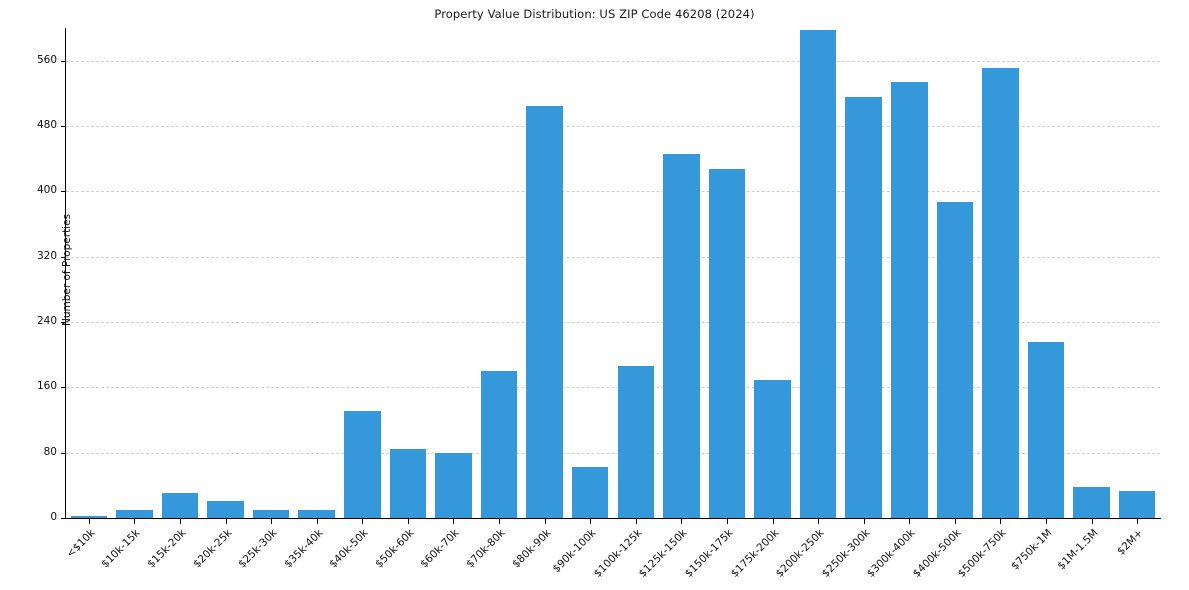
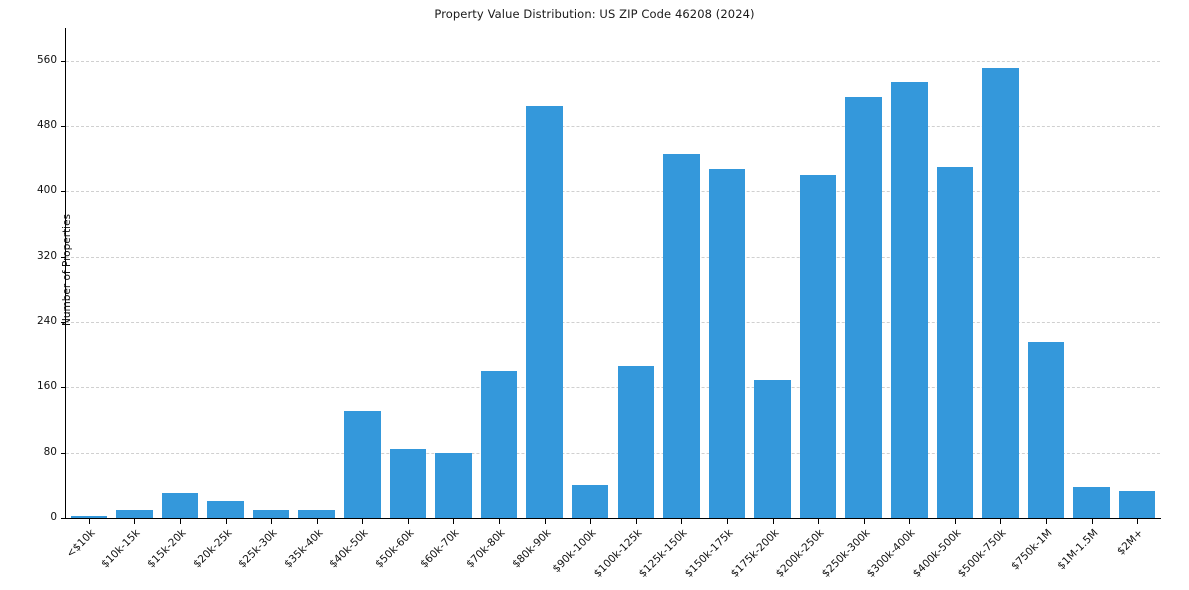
$90k-100k: 60 -> 40
$200k-250k: 600 -> 420
$400k-500k: 390 -> 430
